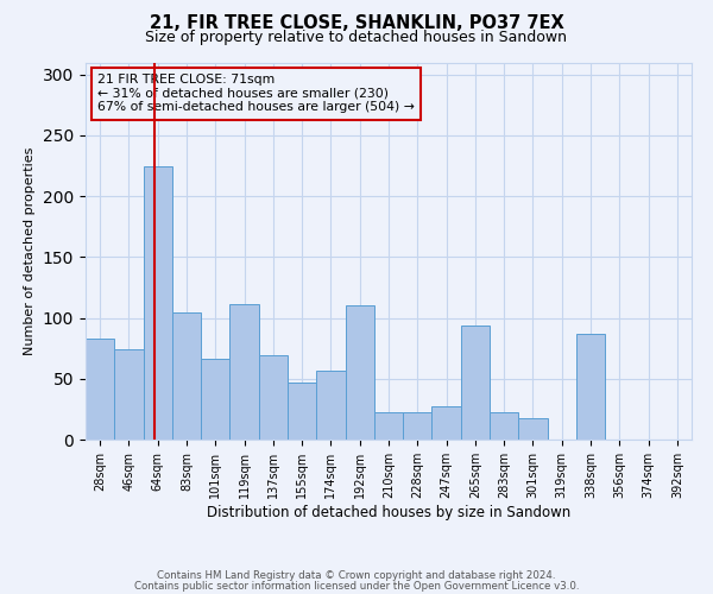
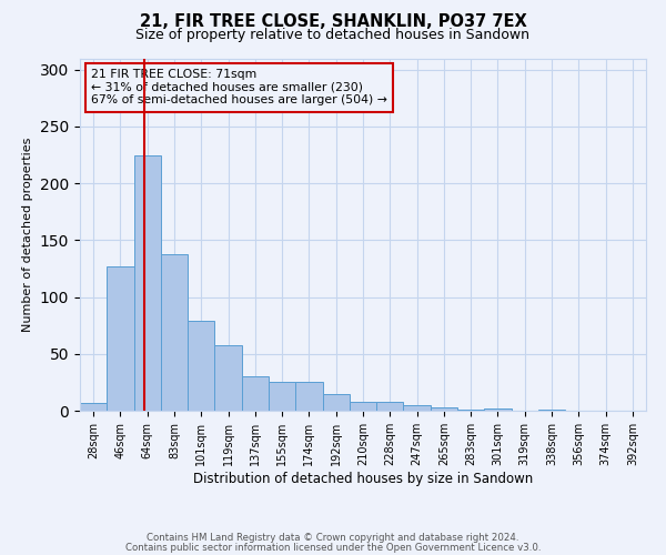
28sqm: 83 -> 7
46sqm: 74 -> 127
83sqm: 104 -> 138
101sqm: 66 -> 79
119sqm: 111 -> 58
137sqm: 69 -> 30
155sqm: 47 -> 25
174sqm: 57 -> 25
192sqm: 110 -> 15
210sqm: 22 -> 8
228sqm: 22 -> 8
247sqm: 27 -> 5
265sqm: 94 -> 3
283sqm: 22 -> 1
301sqm: 18 -> 2
338sqm: 87 -> 1
